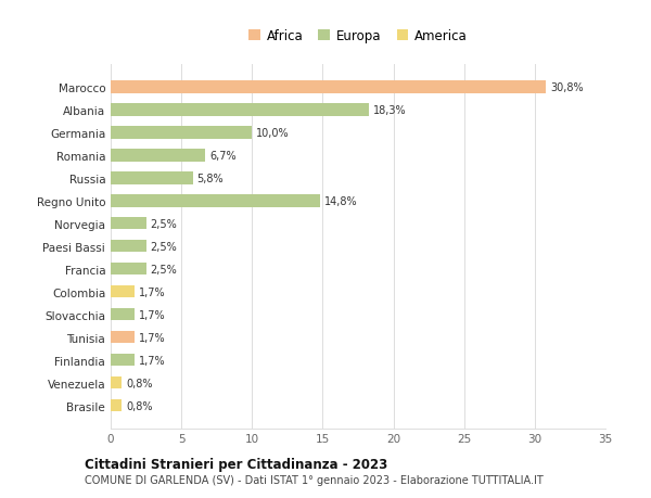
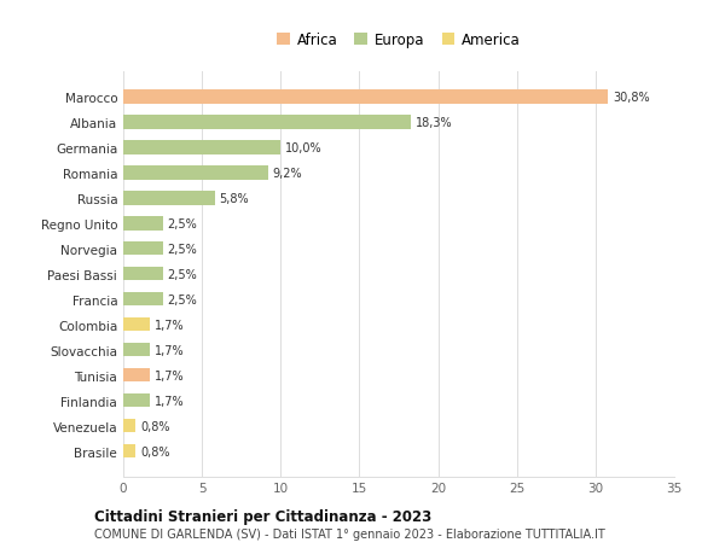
Romania: 6,7% -> 9,2%
Regno Unito: 14,8% -> 2,5%
